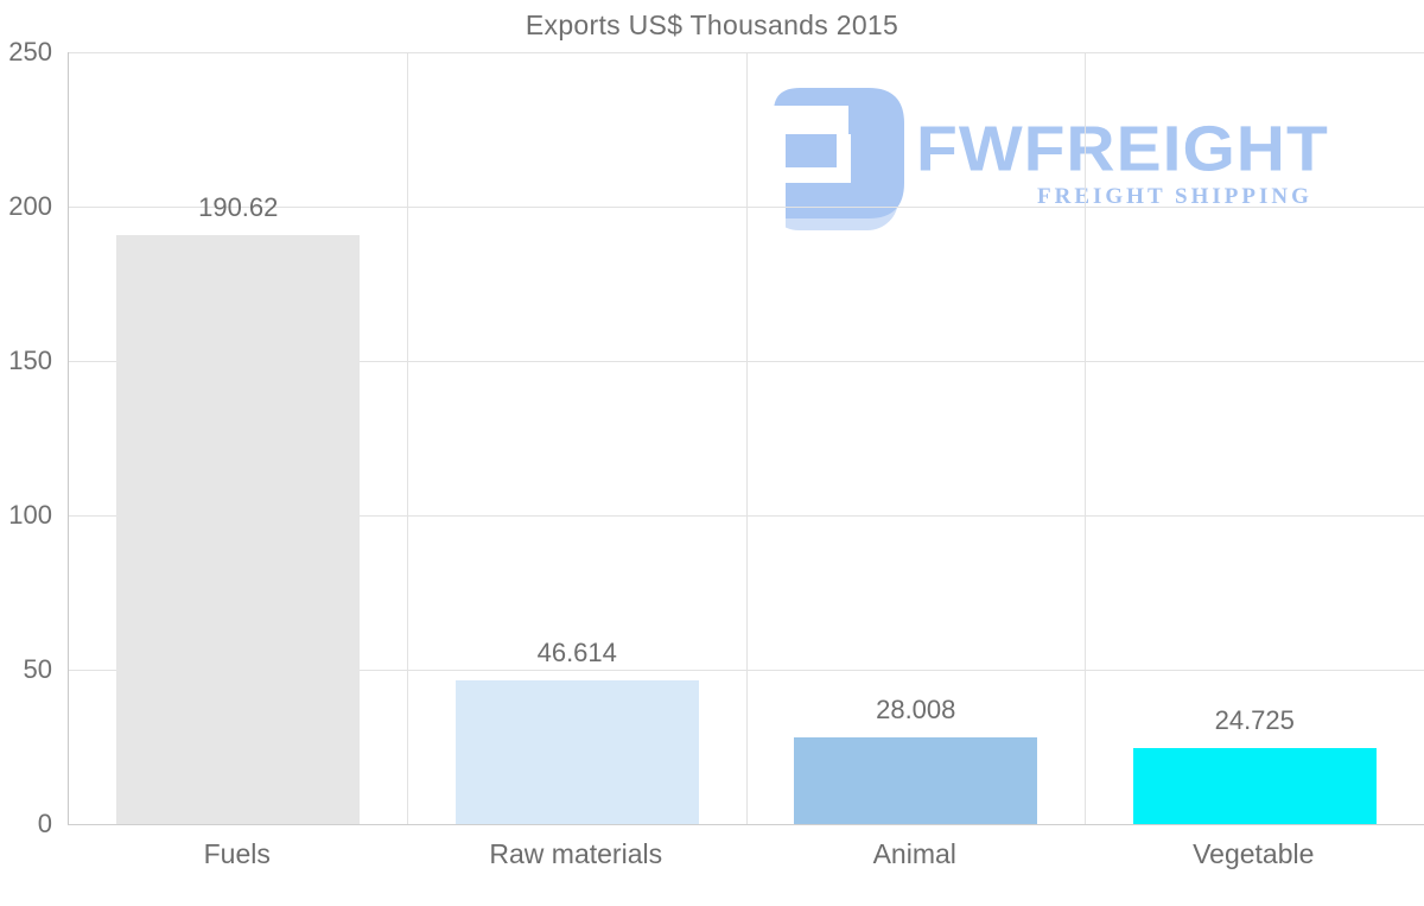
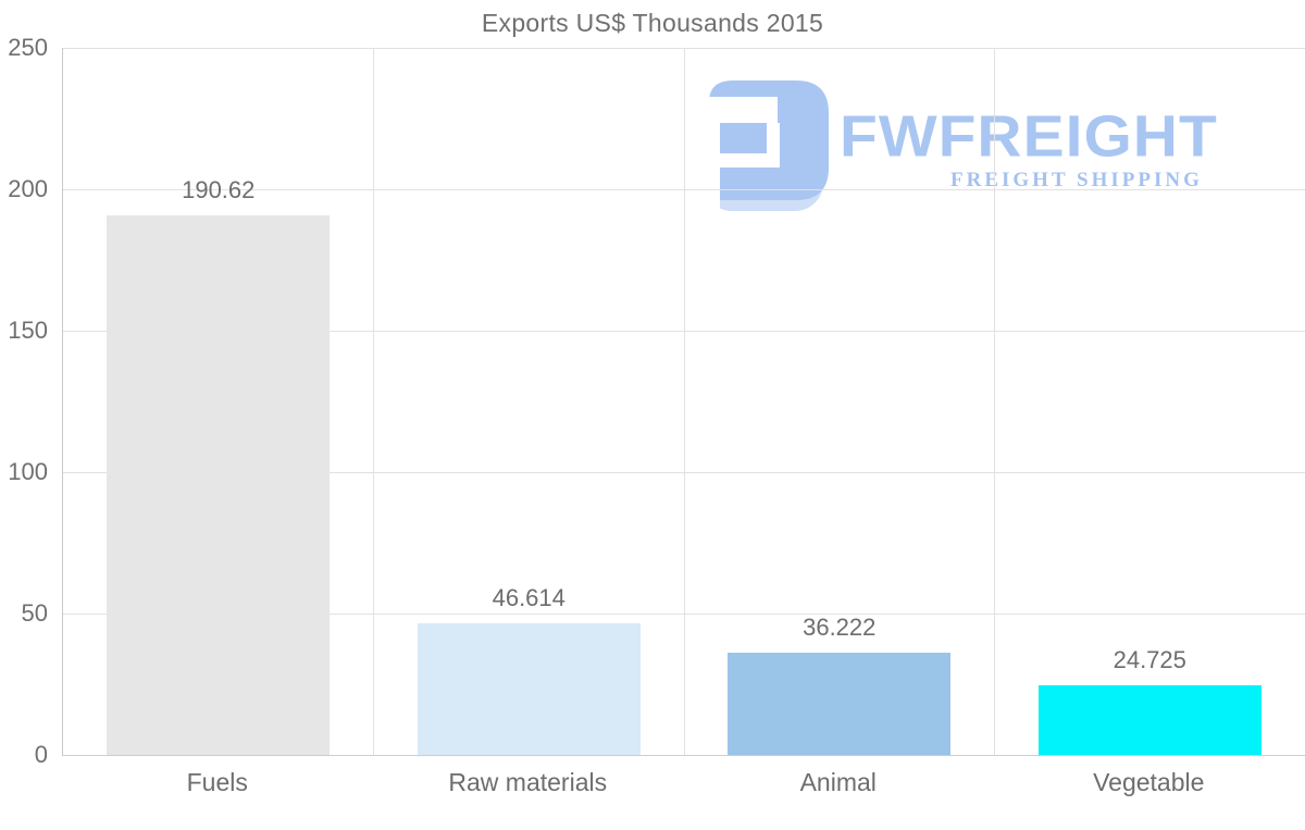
Animal: 28.008 -> 36.222
